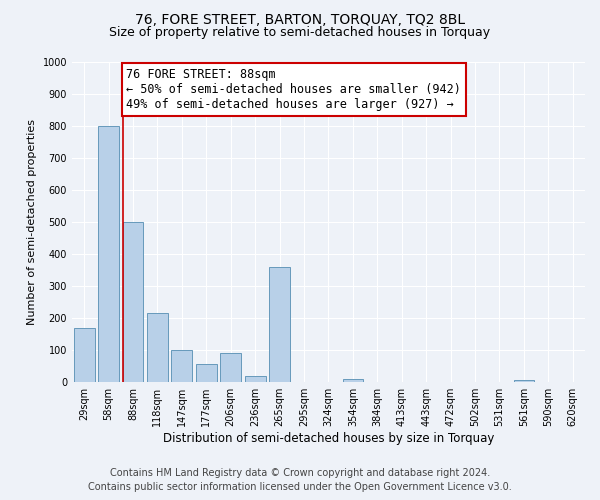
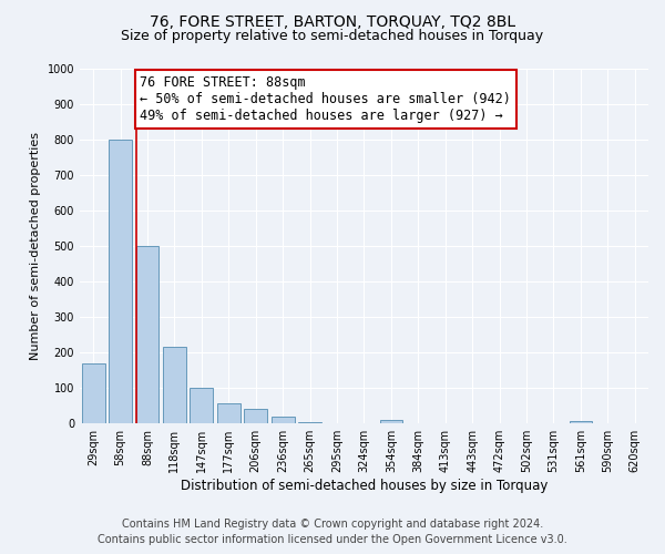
206sqm: 90 -> 40
265sqm: 360 -> 5
